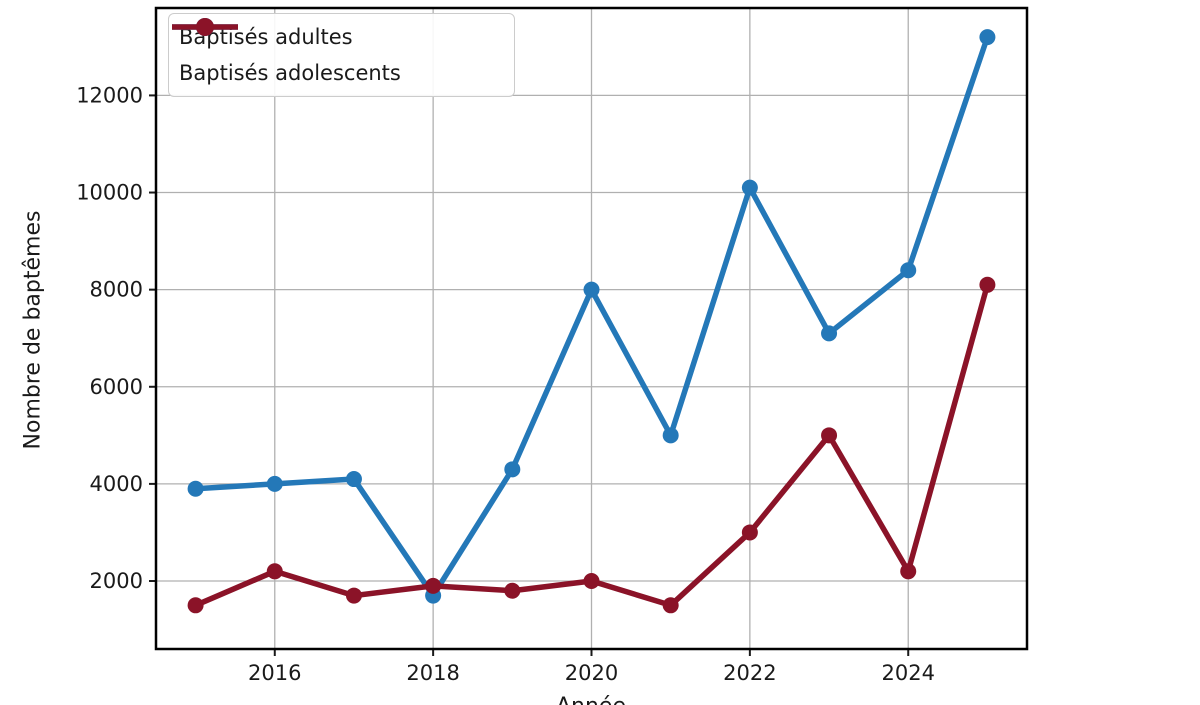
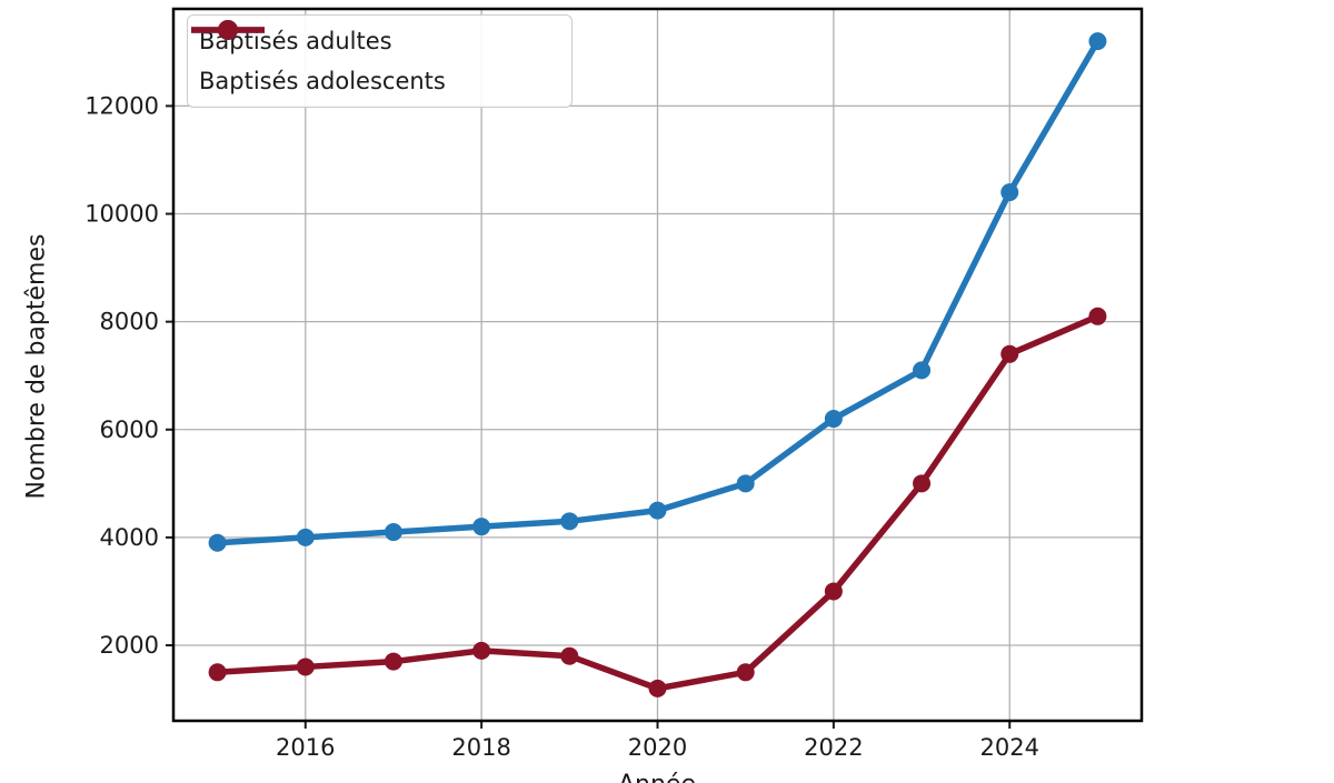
Baptisés adolescents/2016: 2200 -> 1600
Baptisés adultes/2018: 1700 -> 4200
Baptisés adultes/2020: 8000 -> 4500
Baptisés adolescents/2020: 2000 -> 1200
Baptisés adultes/2022: 10100 -> 6200
Baptisés adultes/2024: 8400 -> 10400
Baptisés adolescents/2024: 2200 -> 7400
